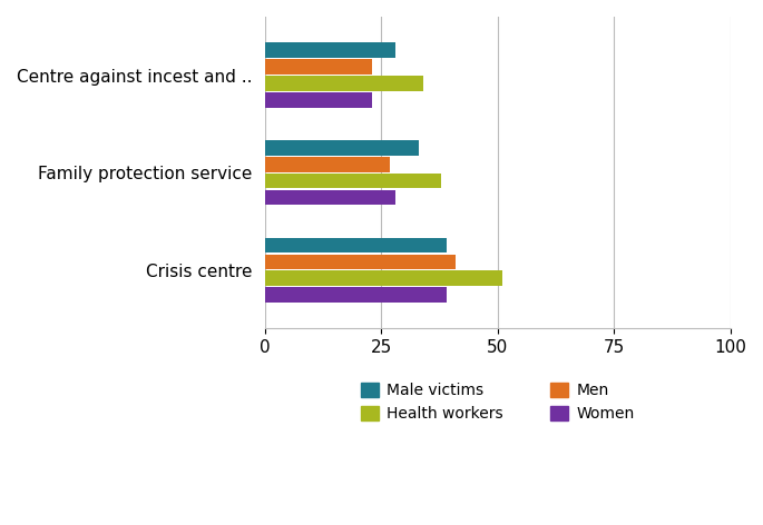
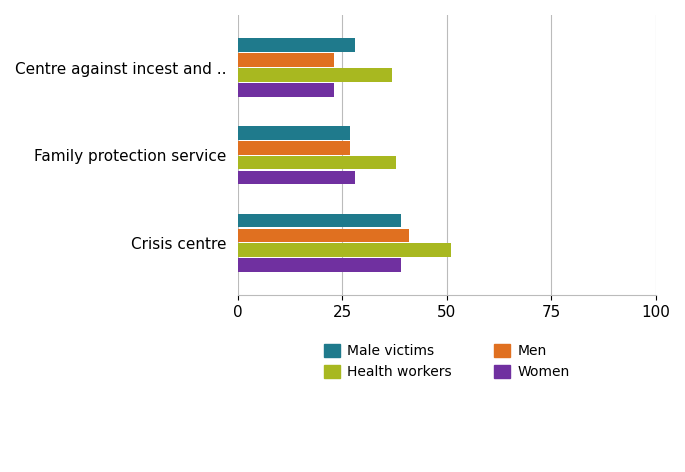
Health workers/Centre against incest and ..: 34 -> 37
Male victims/Family protection service: 33 -> 27
